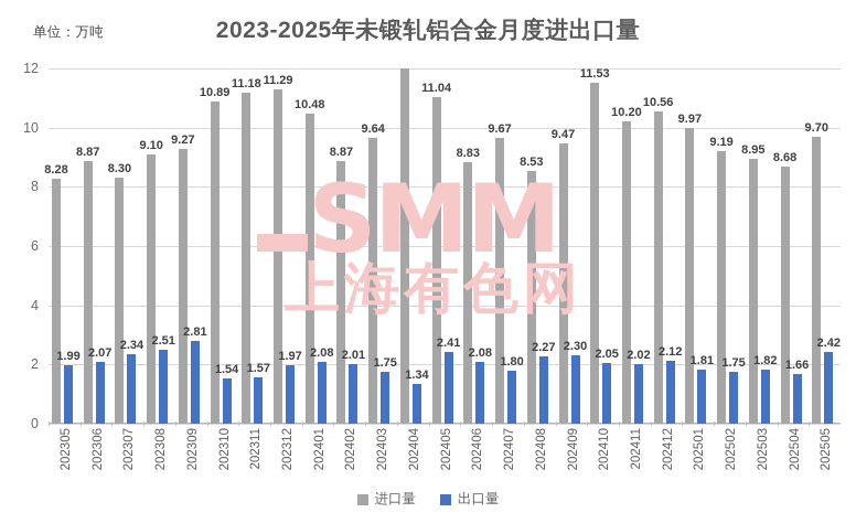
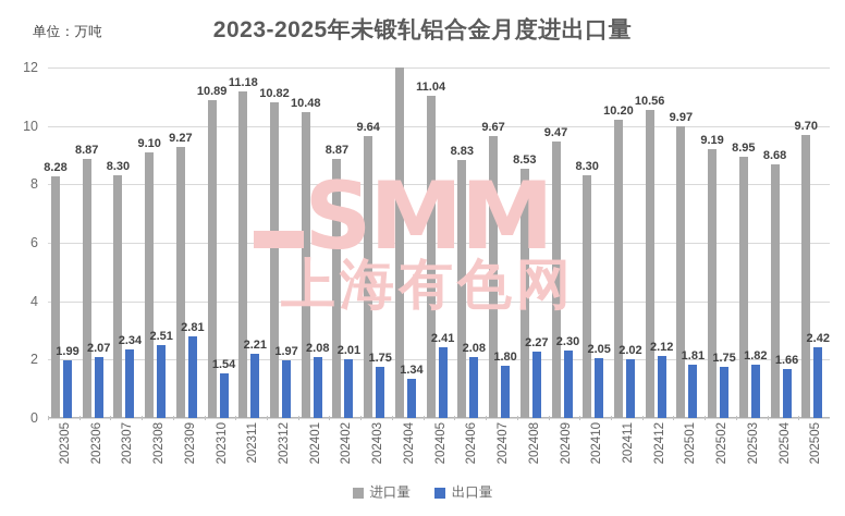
出口量/202311: 1.57 -> 2.21
进口量/202312: 11.29 -> 10.82
进口量/202410: 11.53 -> 8.30
